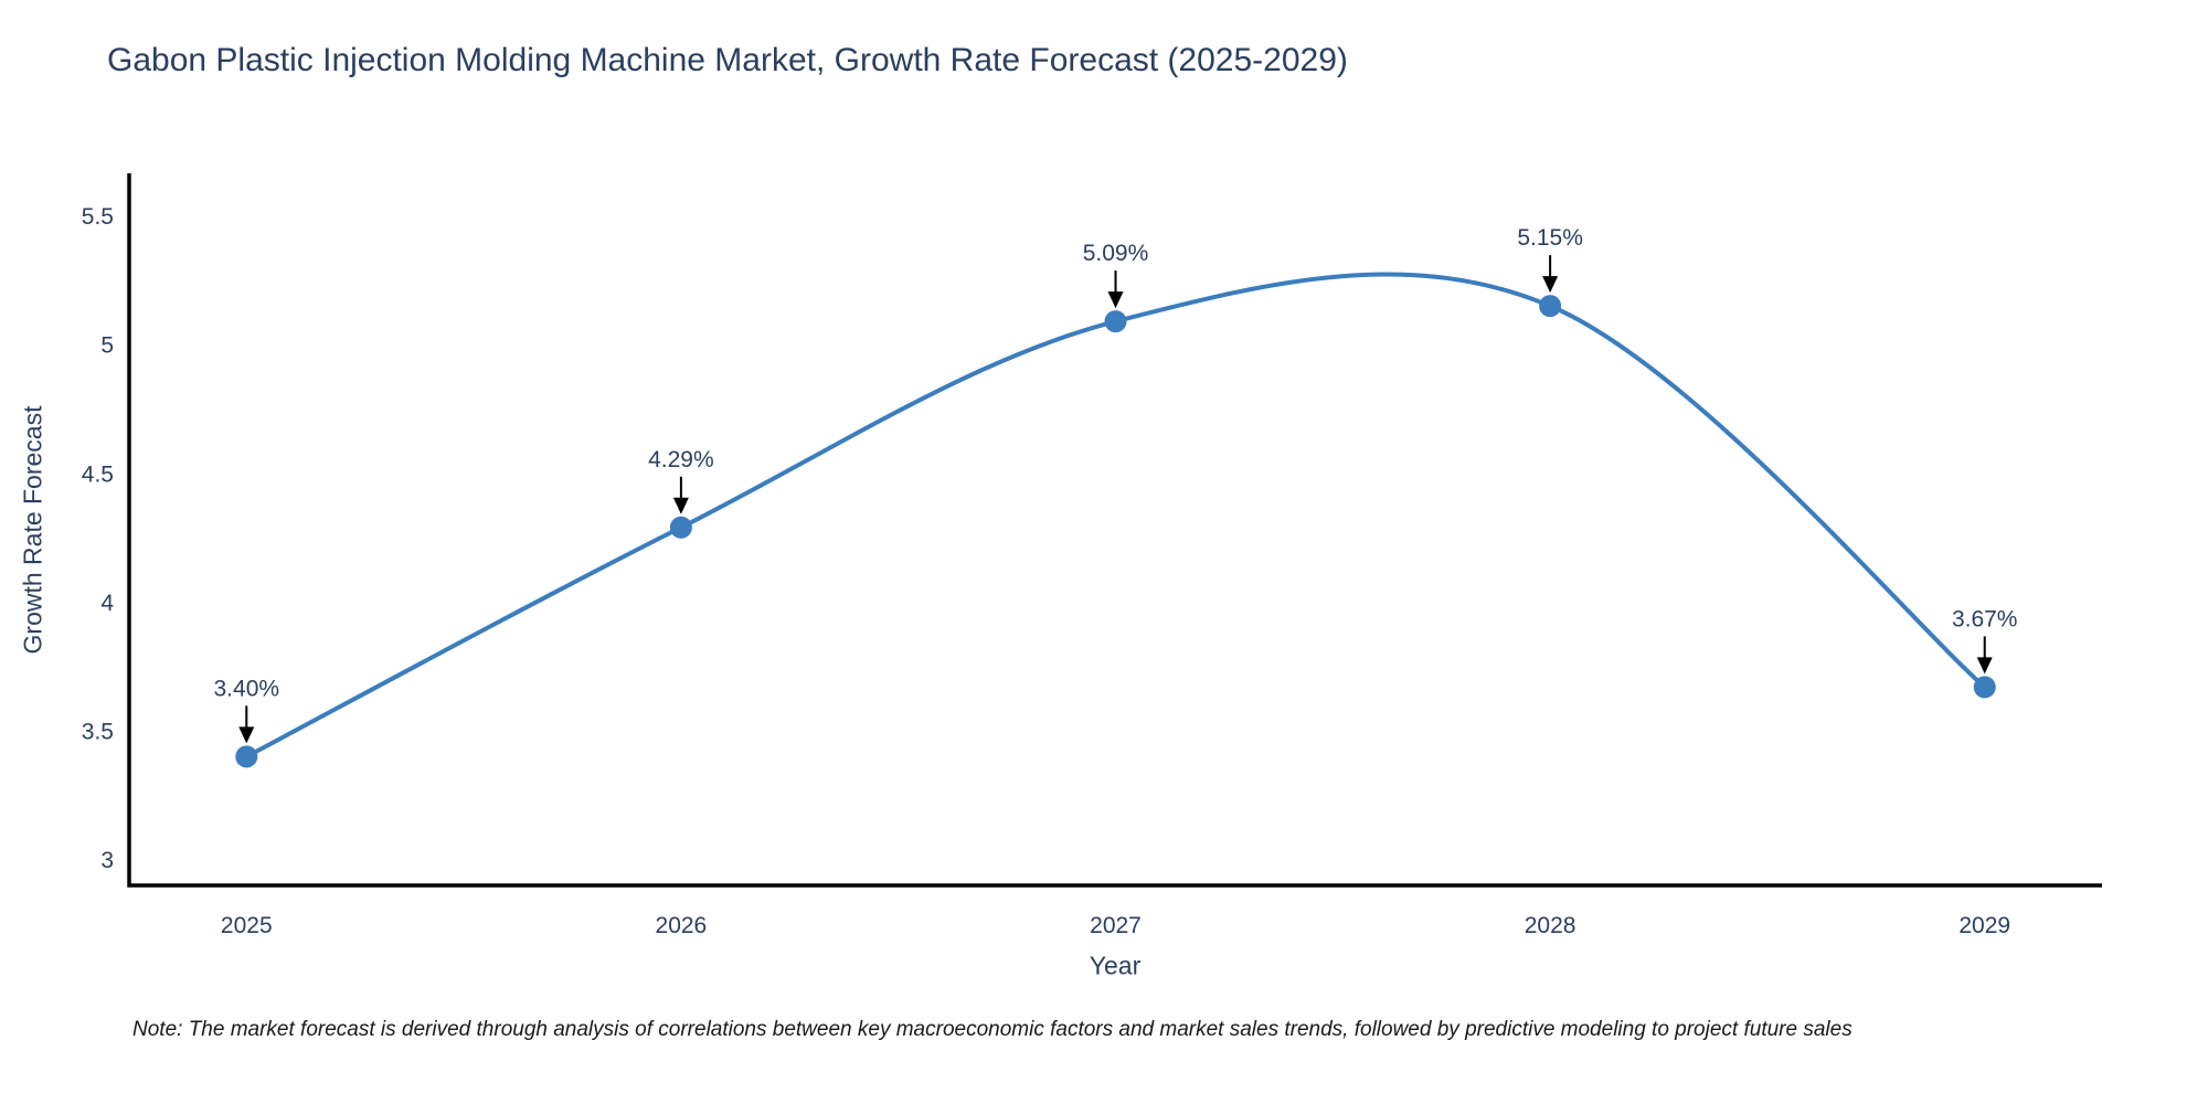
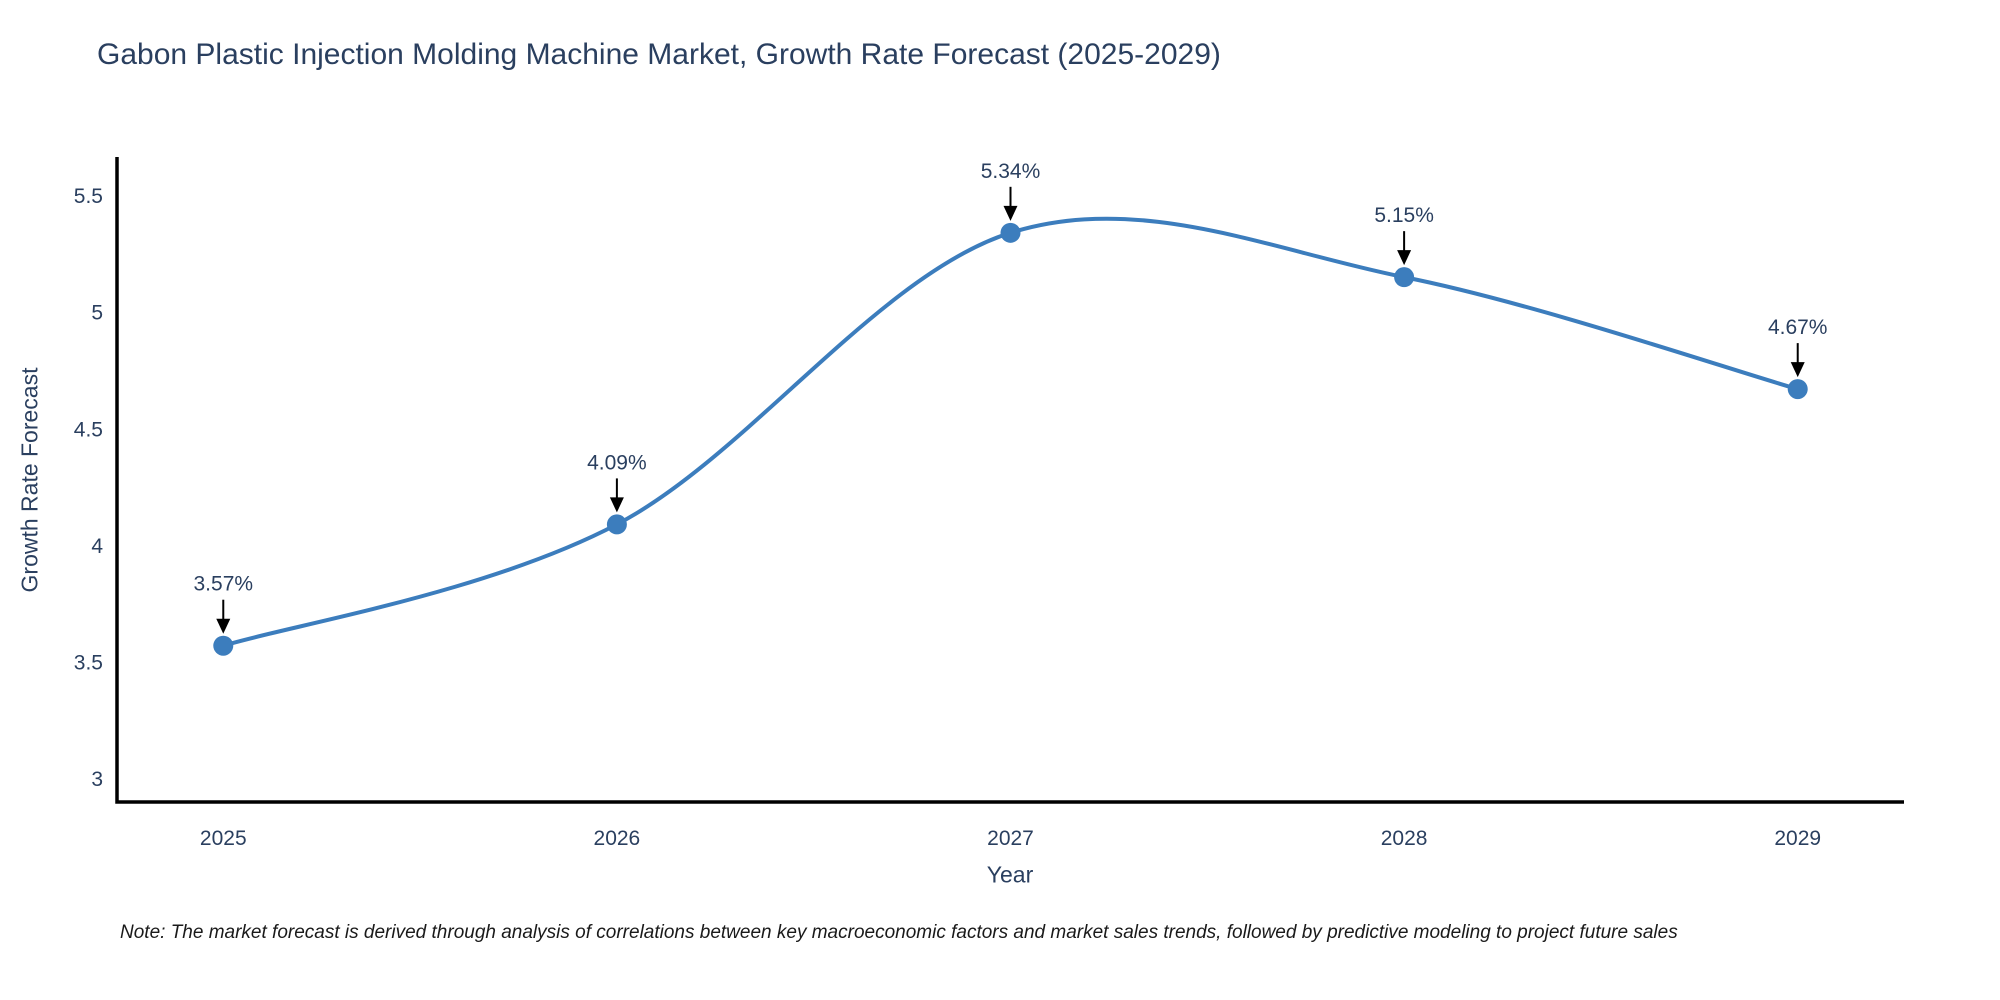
2025: 3.40% -> 3.57%
2026: 4.29% -> 4.09%
2027: 5.09% -> 5.34%
2029: 3.67% -> 4.67%
